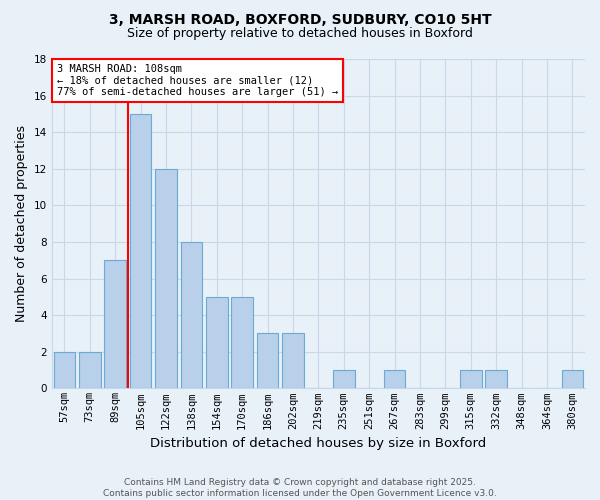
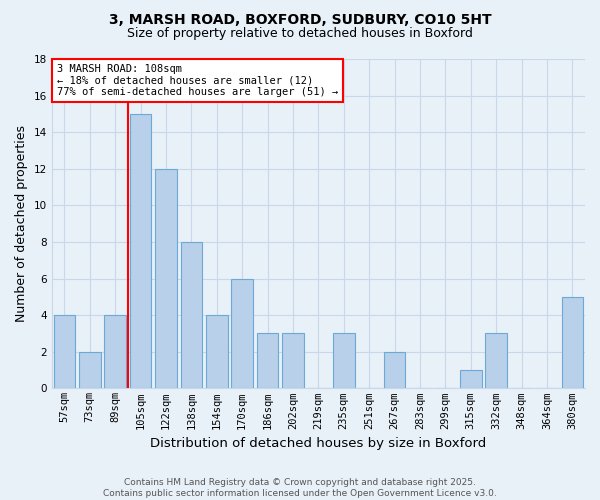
57sqm: 2 -> 4
89sqm: 7 -> 4
154sqm: 5 -> 4
170sqm: 5 -> 6
235sqm: 1 -> 3
267sqm: 1 -> 2
332sqm: 1 -> 3
380sqm: 1 -> 5
